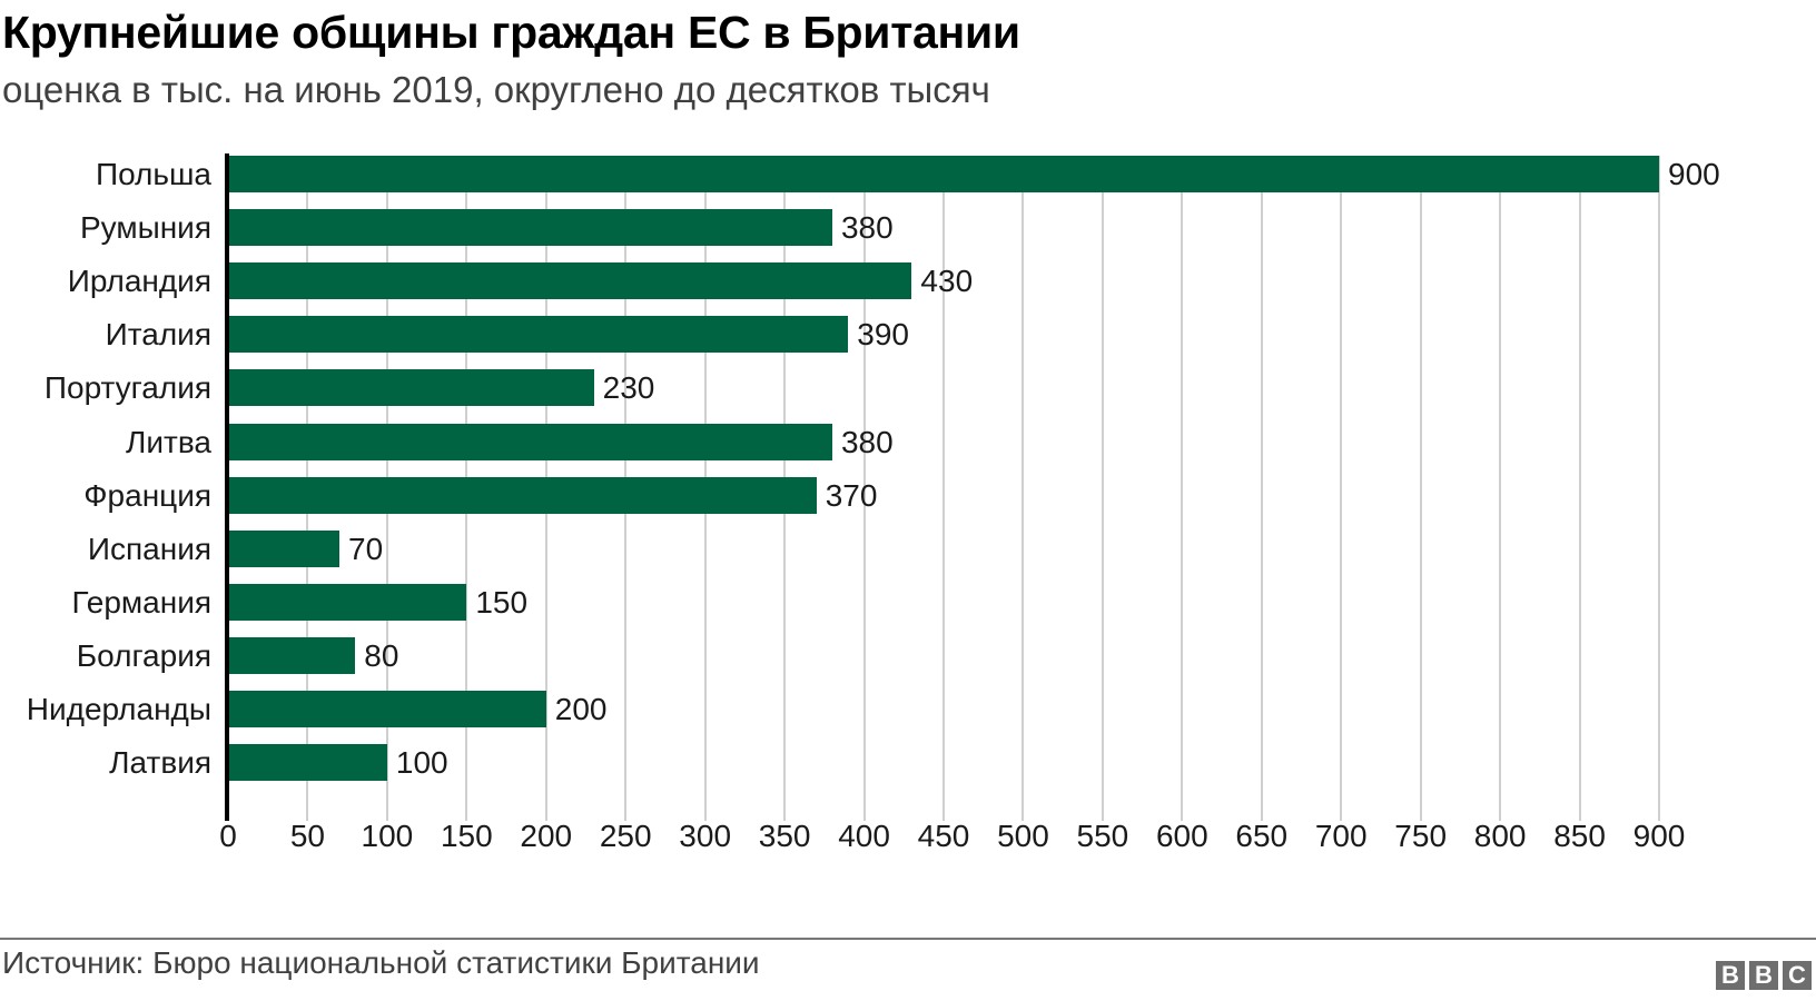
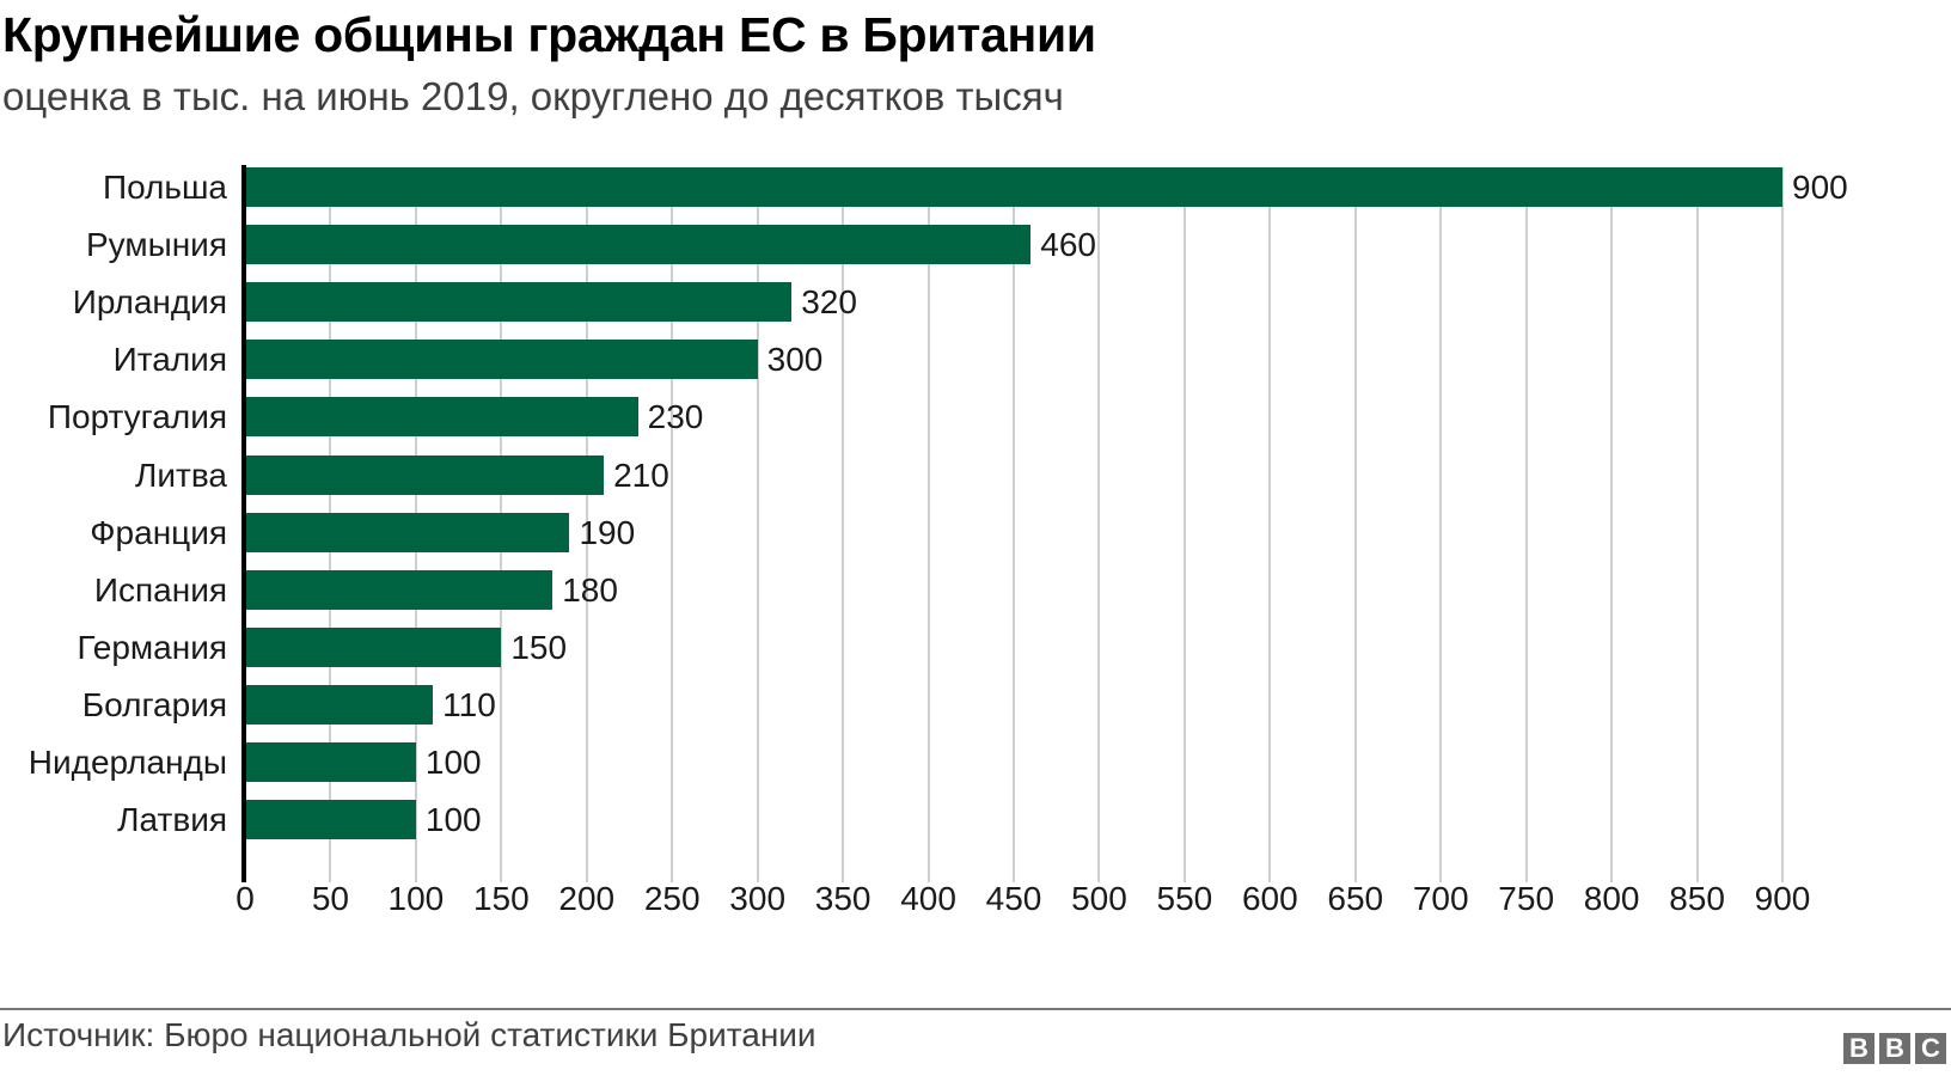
Румыния: 380 -> 460
Ирландия: 430 -> 320
Италия: 390 -> 300
Литва: 380 -> 210
Франция: 370 -> 190
Испания: 70 -> 180
Болгария: 80 -> 110
Нидерланды: 200 -> 100
